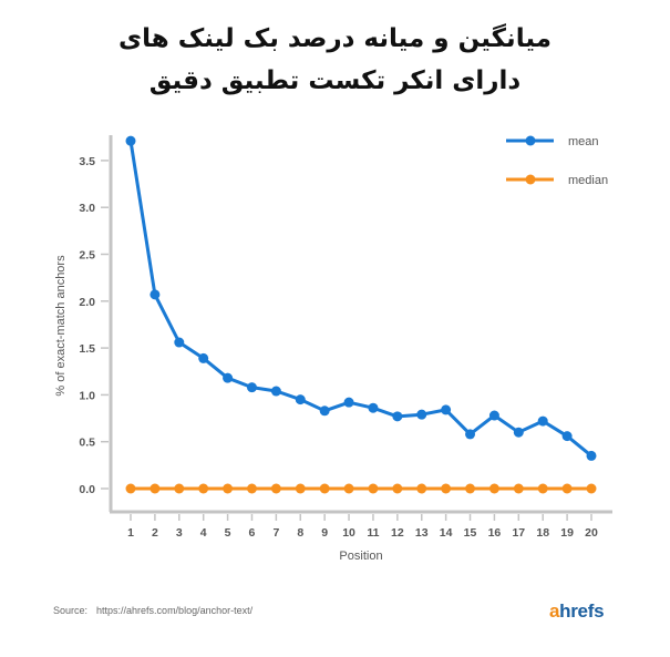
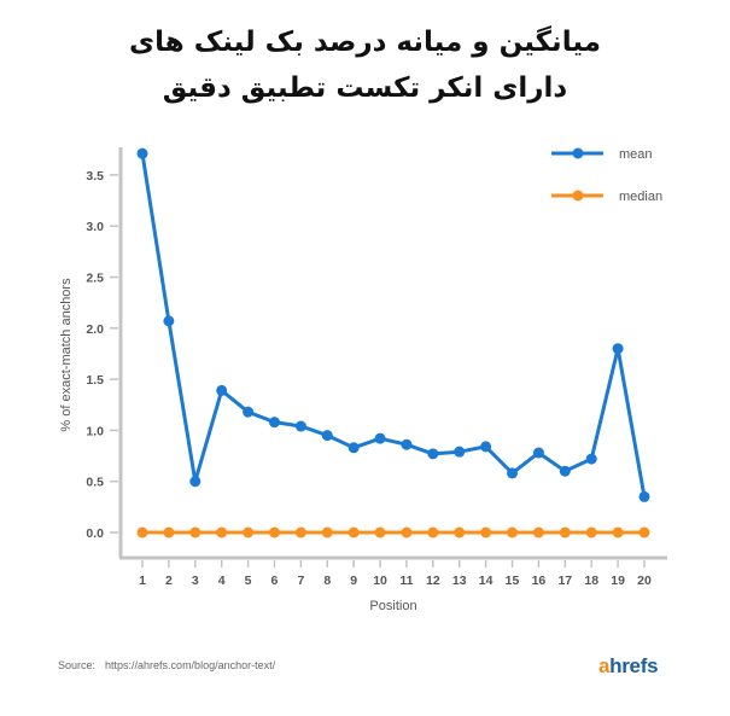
mean/3: 1.6 -> 0.5
mean/19: 0.6 -> 1.8
